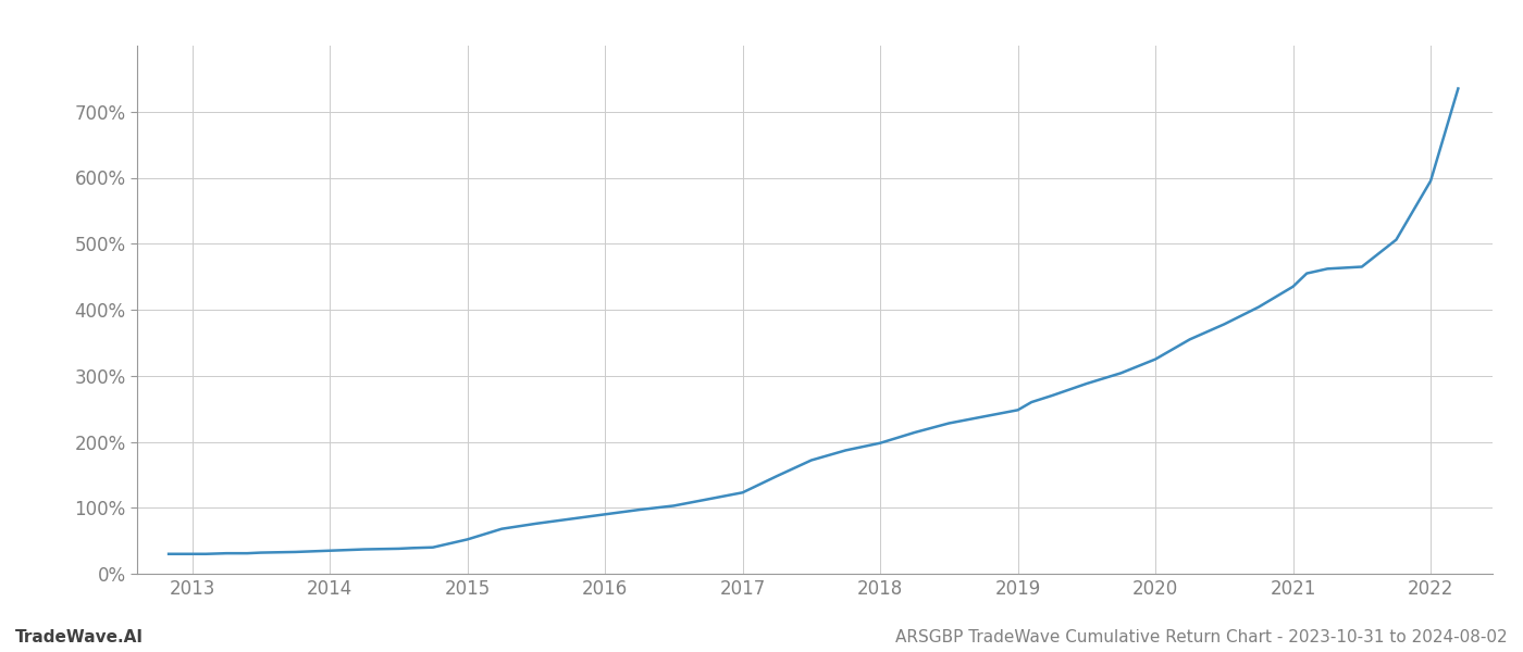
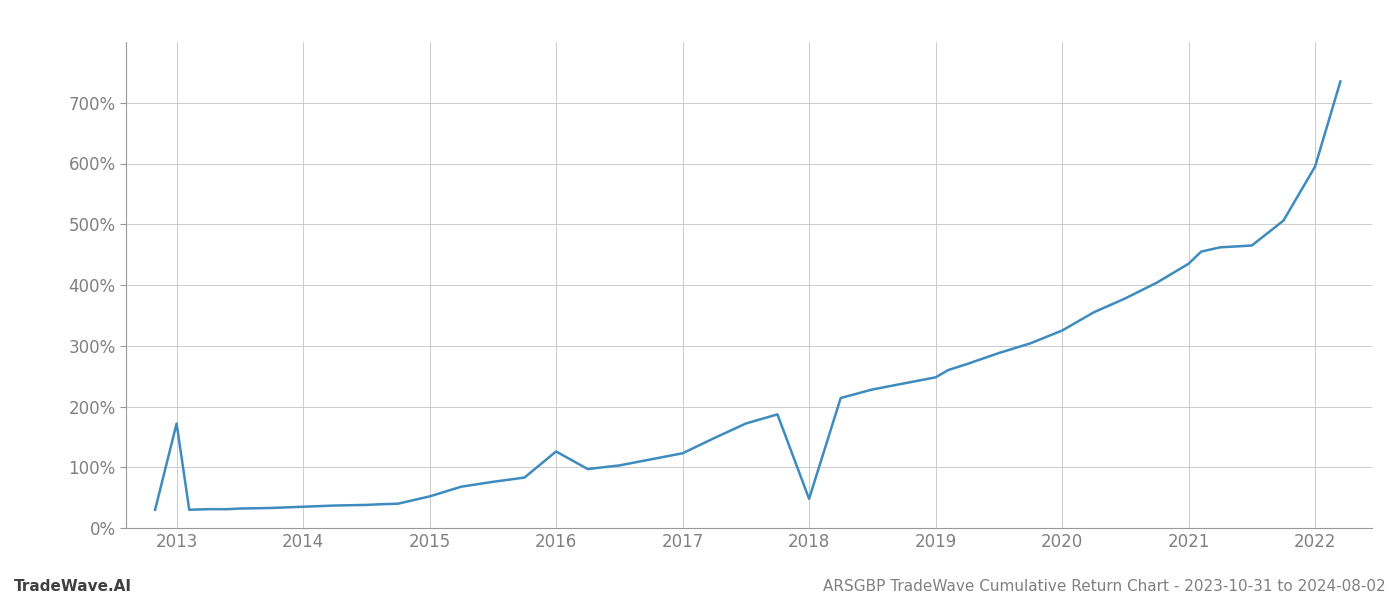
2013: 30% -> 172%
2016: 90% -> 126%
2018: 198% -> 48%
